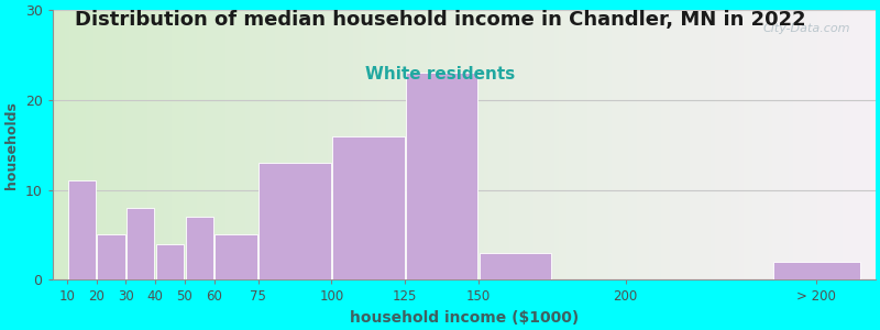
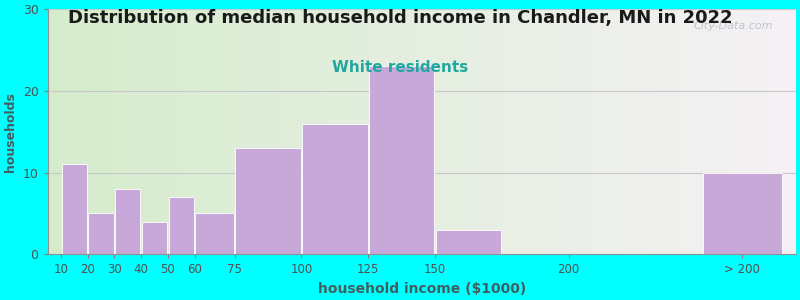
> 200: 2 -> 10
